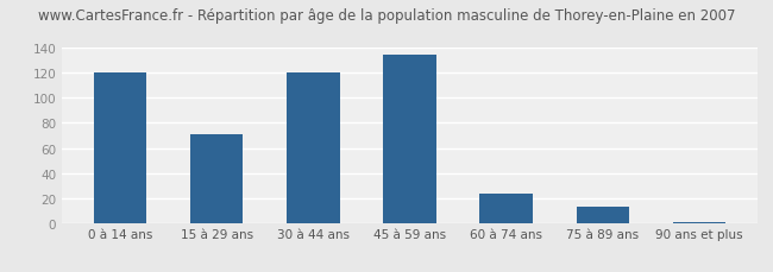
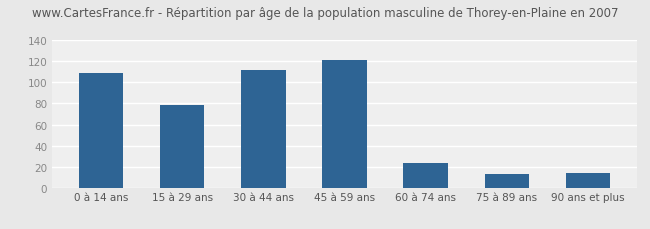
0 à 14 ans: 120 -> 109
15 à 29 ans: 71 -> 79
30 à 44 ans: 120 -> 112
45 à 59 ans: 135 -> 121
90 ans et plus: 1 -> 14
